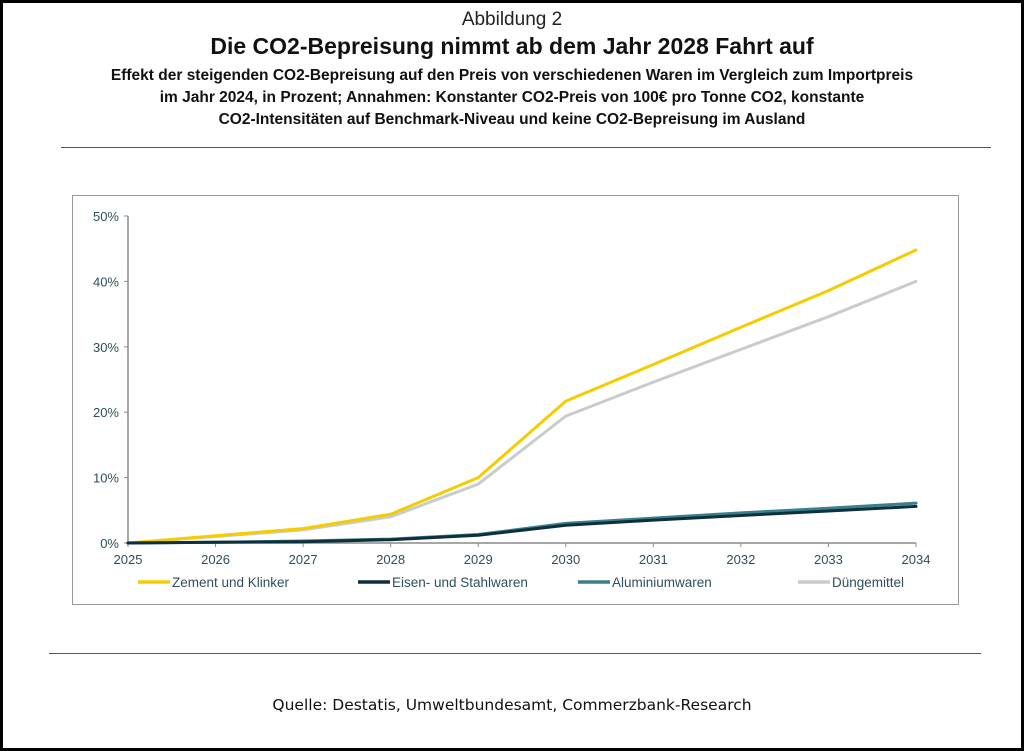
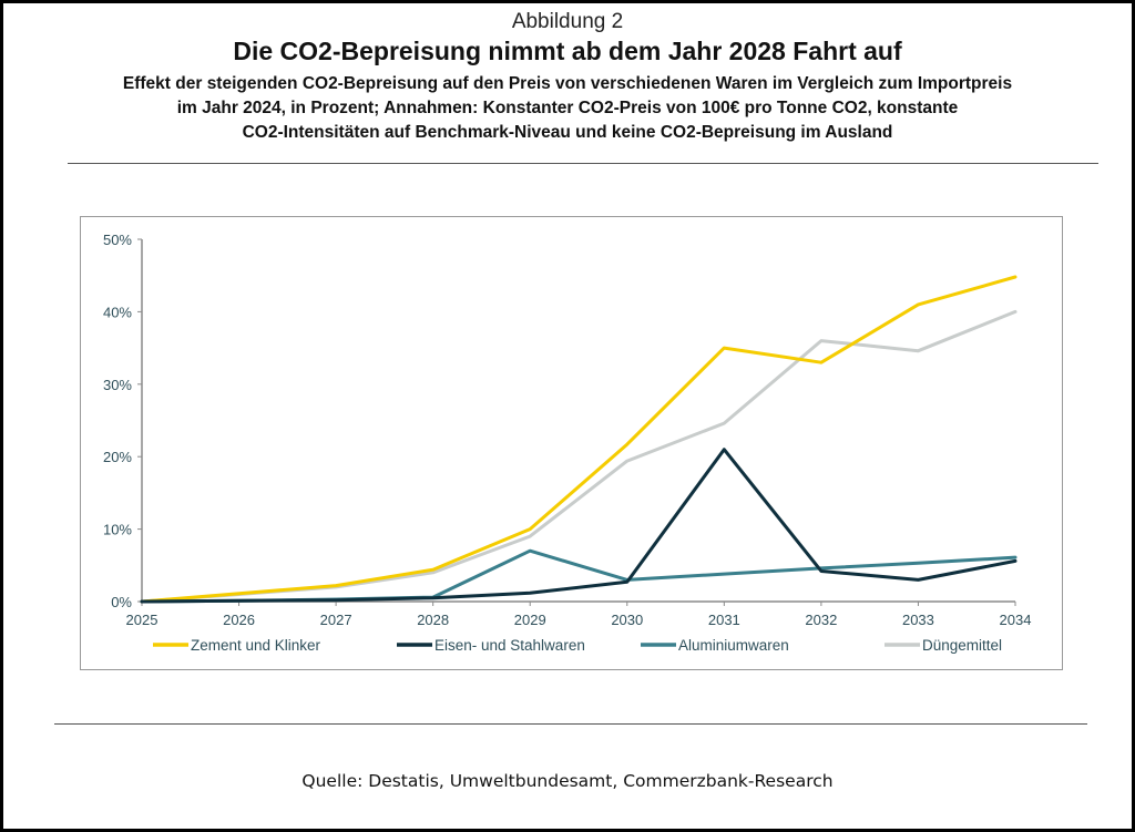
Aluminiumwaren/2029: 1% -> 7%
Zement und Klinker/2031: 27% -> 35%
Eisen- und Stahlwaren/2031: 4% -> 21%
Düngemittel/2032: 30% -> 36%
Zement und Klinker/2033: 39% -> 41%
Eisen- und Stahlwaren/2033: 5% -> 3%
